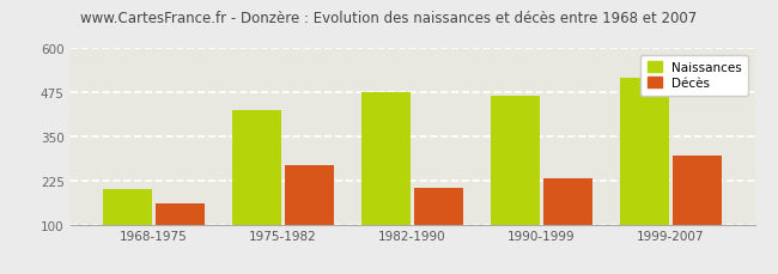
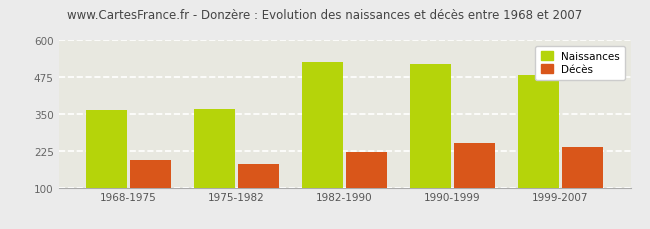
Naissances/1968-1975: 200 -> 362
Décès/1968-1975: 160 -> 193
Naissances/1975-1982: 425 -> 367
Décès/1975-1982: 270 -> 181
Naissances/1982-1990: 475 -> 526
Décès/1982-1990: 205 -> 222
Naissances/1990-1999: 465 -> 520
Décès/1990-1999: 230 -> 252
Naissances/1999-2007: 515 -> 484
Décès/1999-2007: 295 -> 237
